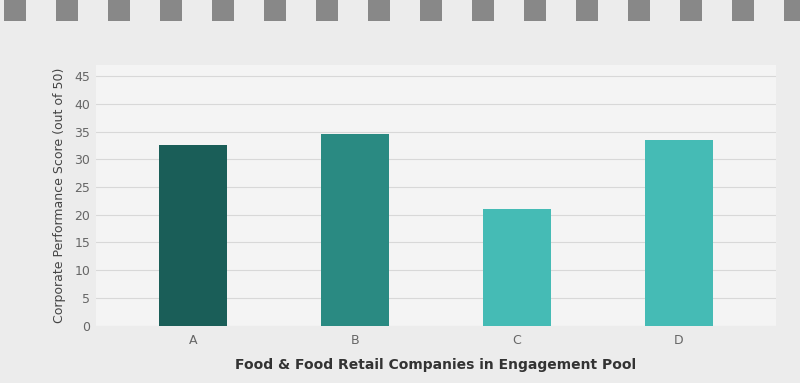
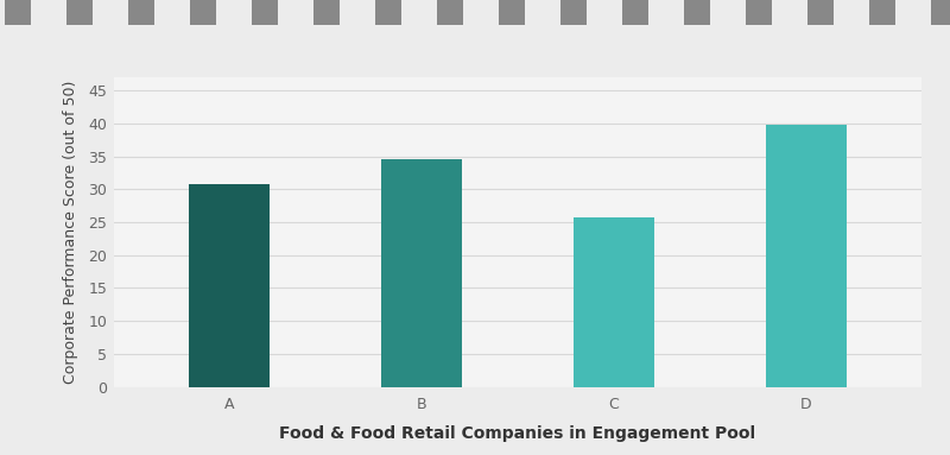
A: 32.5 -> 30.8
C: 21.0 -> 25.8
D: 33.5 -> 39.8
